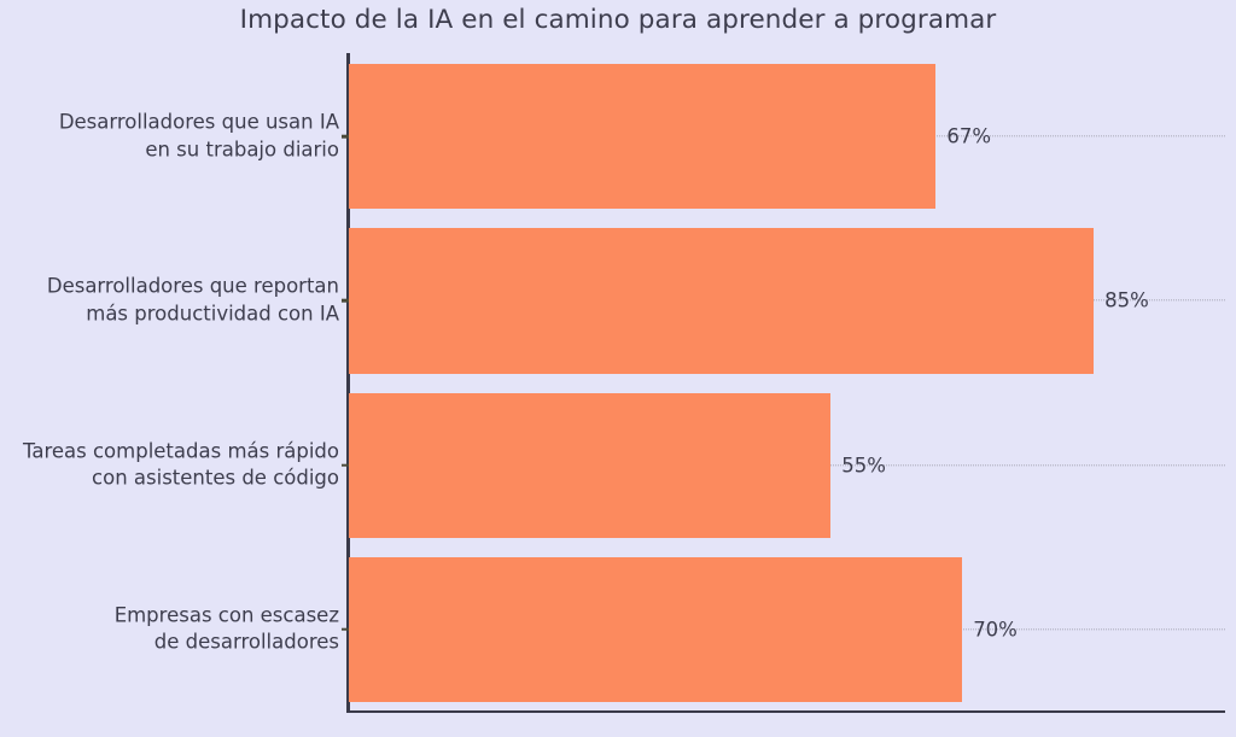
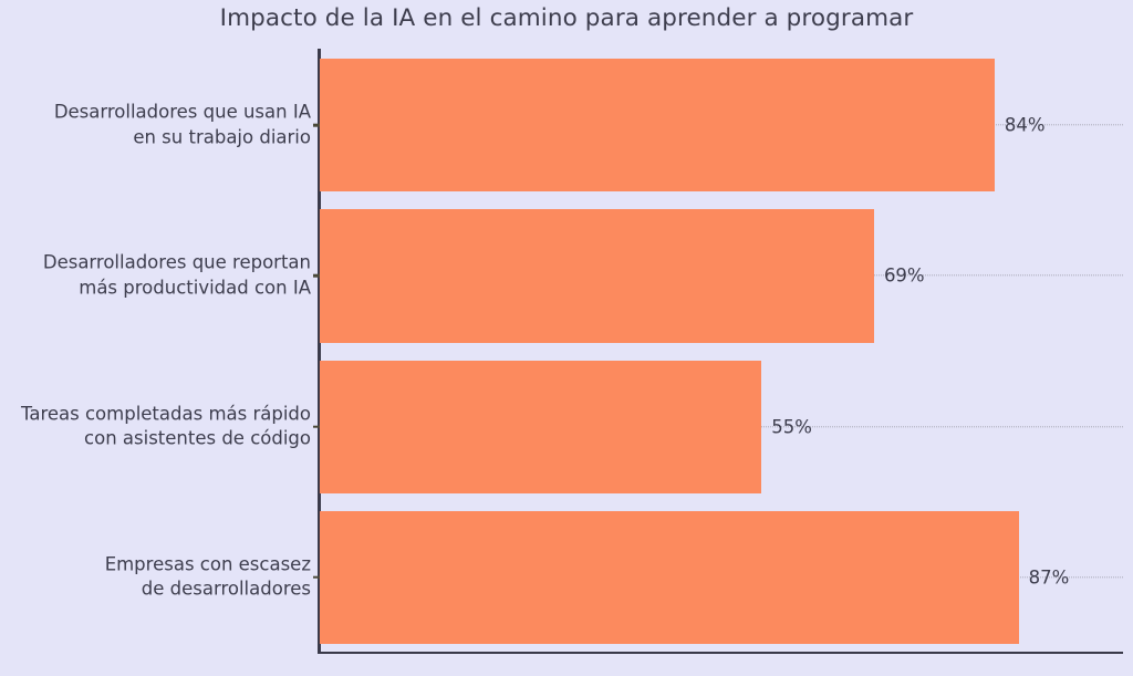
Desarrolladores que usan IA en su trabajo diario: 67% -> 84%
Desarrolladores que reportan más productividad con IA: 85% -> 69%
Empresas con escasez de desarrolladores: 70% -> 87%
